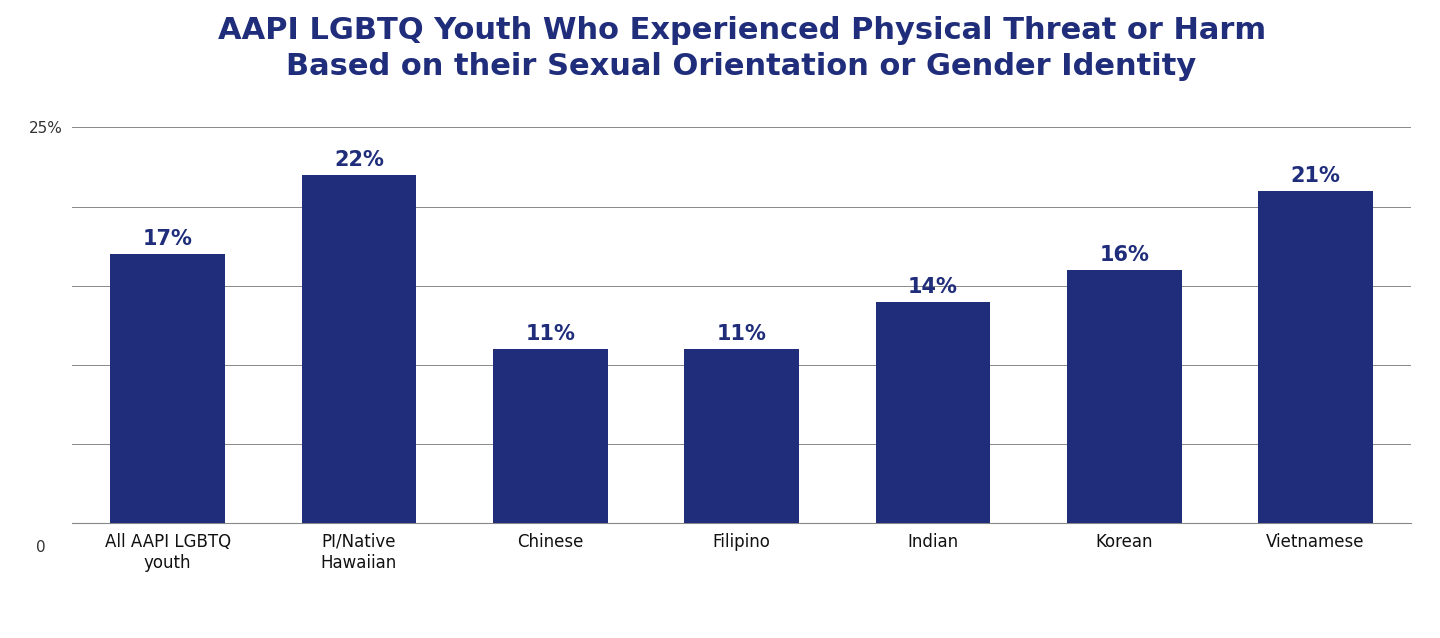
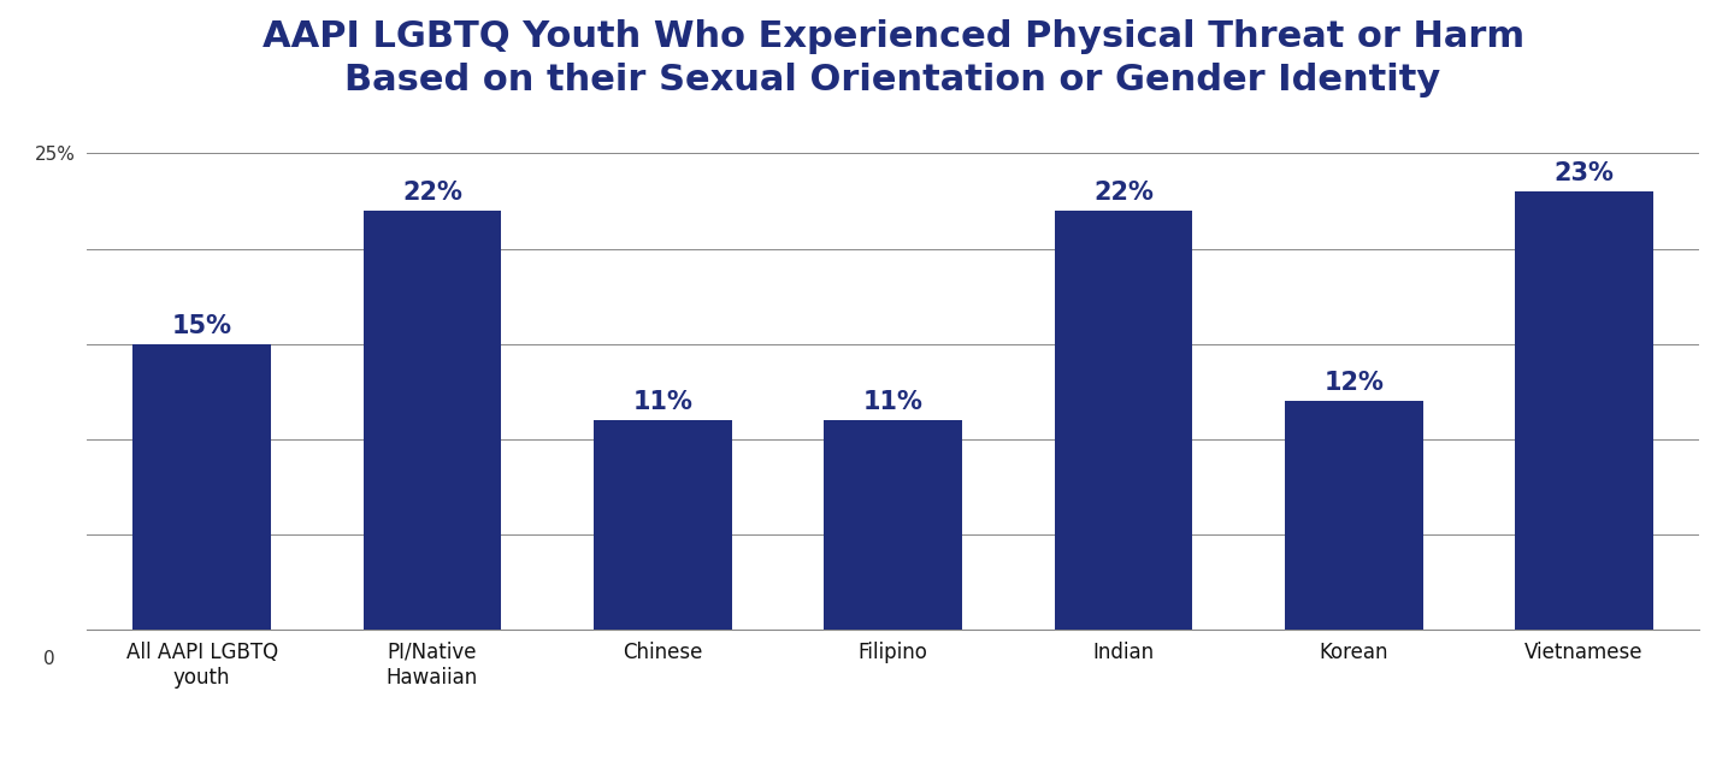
All AAPI LGBTQ youth: 17% -> 15%
Indian: 14% -> 22%
Korean: 16% -> 12%
Vietnamese: 21% -> 23%
